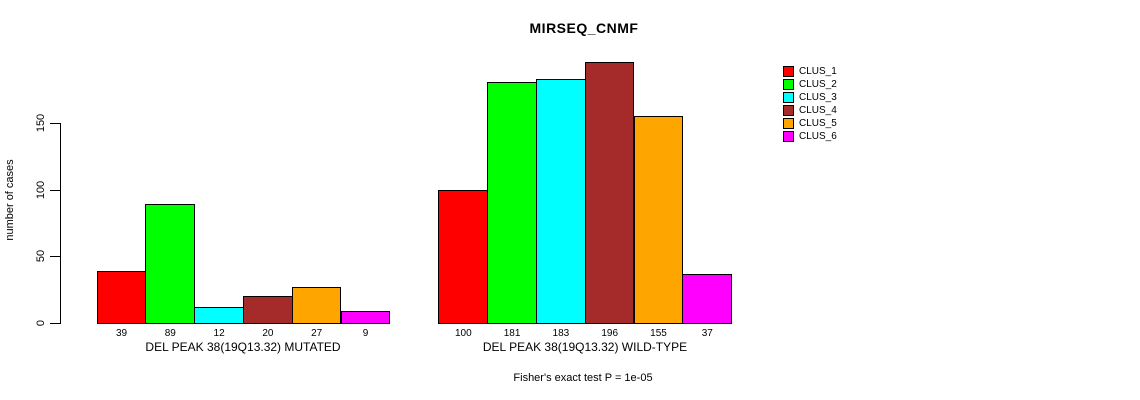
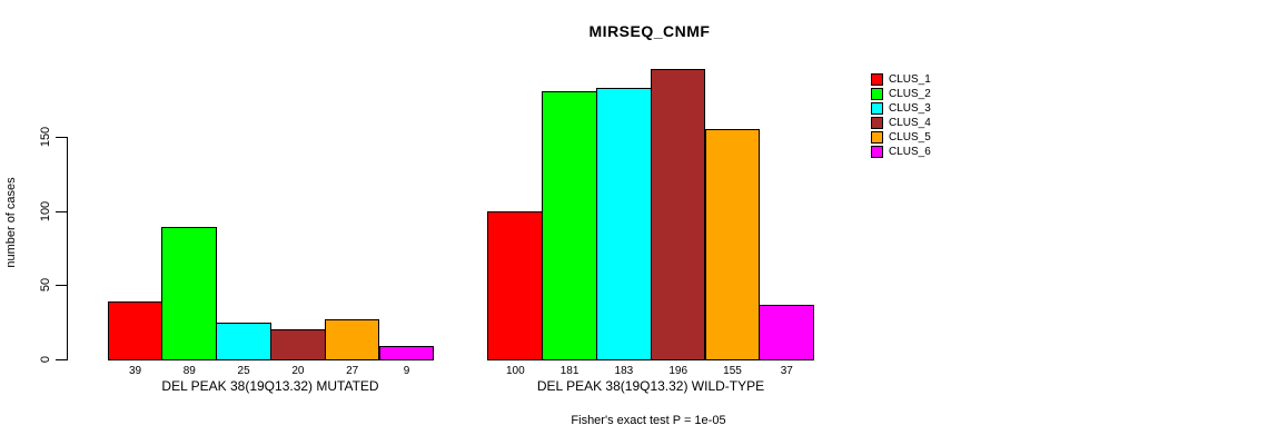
CLUS_3/DEL PEAK 38(19Q13.32) MUTATED: 12 -> 25
